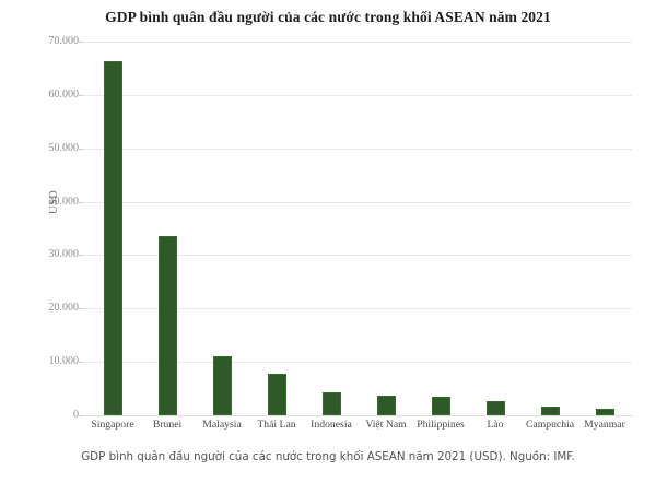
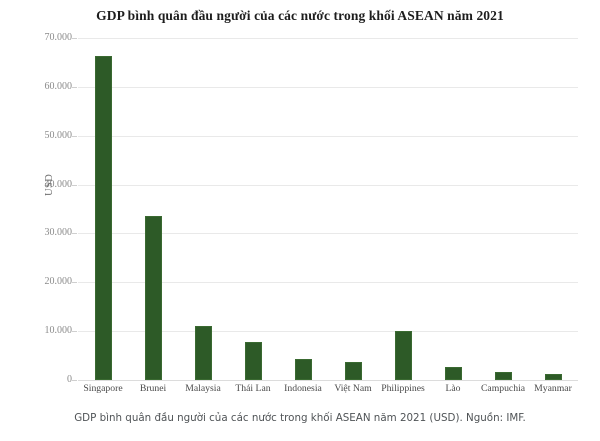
Philippines: 4000 -> 10000
